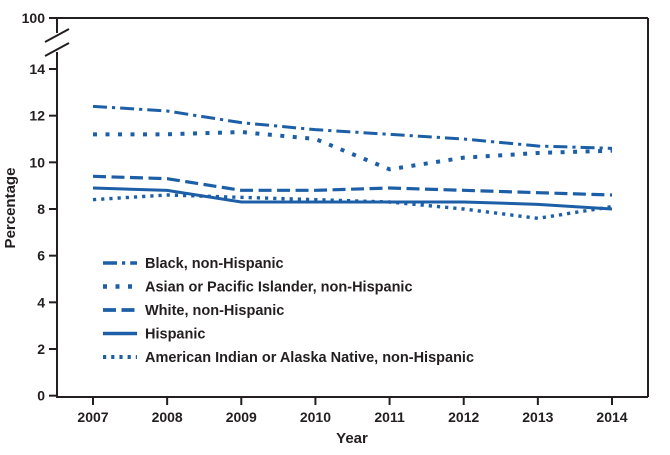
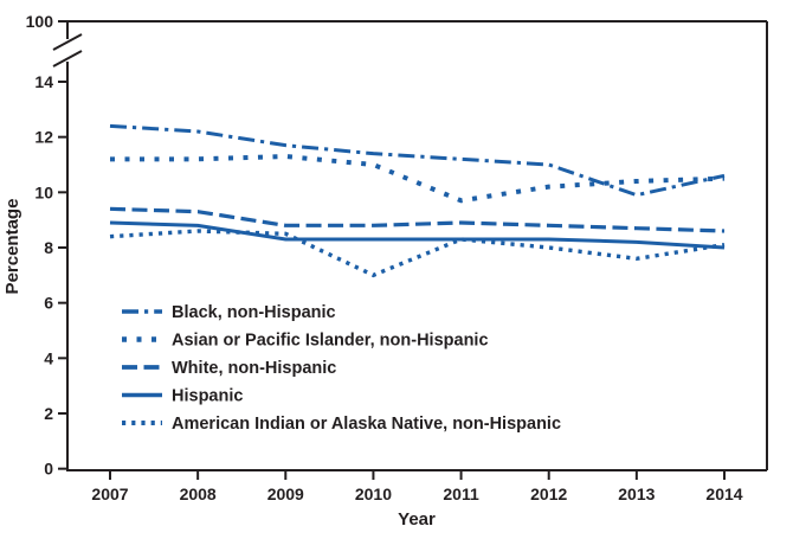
American Indian or Alaska Native, non-Hispanic/2010: 8.4 -> 7.0
Black, non-Hispanic/2013: 10.7 -> 9.9
